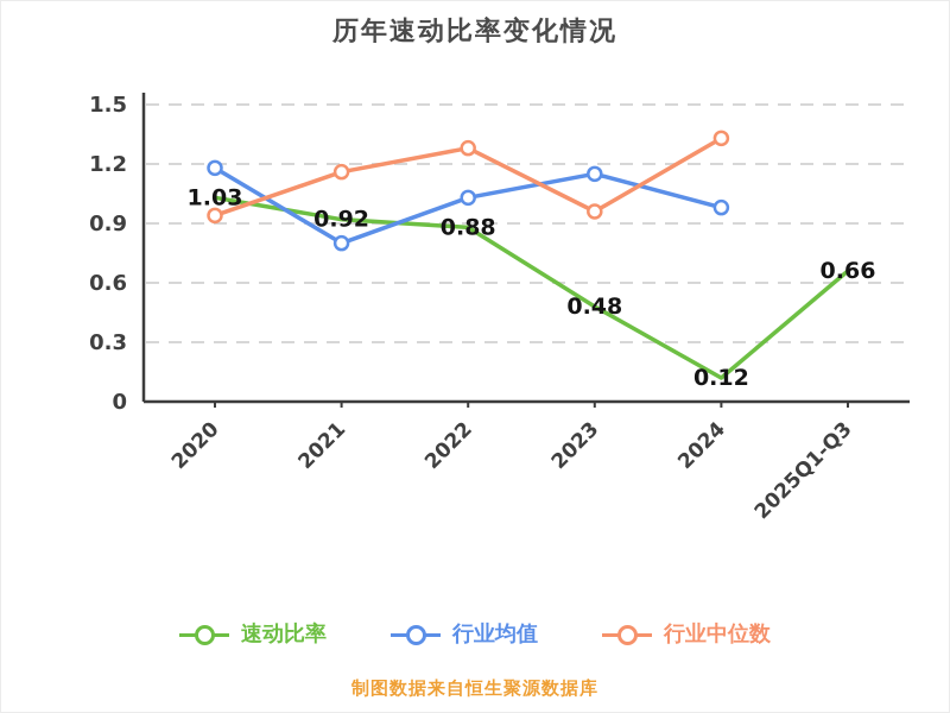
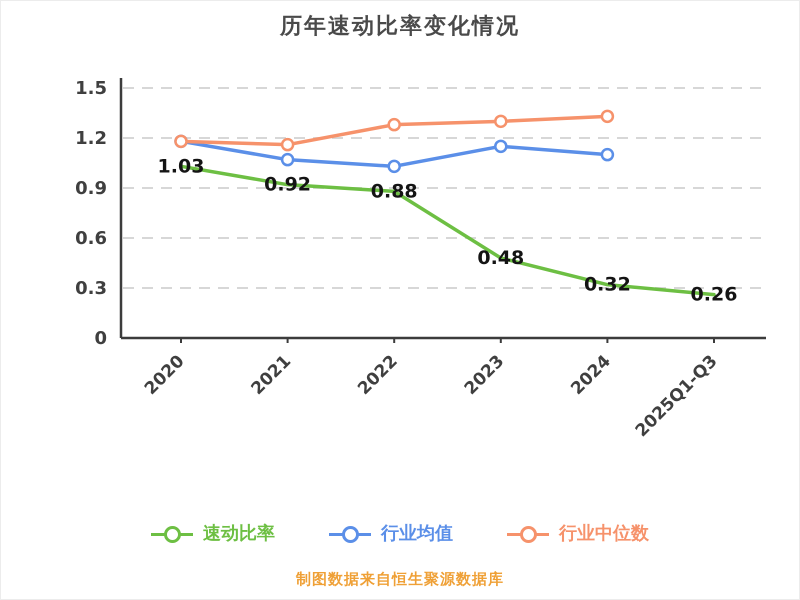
行业中位数/2020: 0.94 -> 1.18
行业均值/2021: 0.80 -> 1.07
行业中位数/2023: 0.96 -> 1.30
速动比率/2024: 0.12 -> 0.32
行业均值/2024: 0.98 -> 1.10
速动比率/2025Q1-Q3: 0.66 -> 0.26
